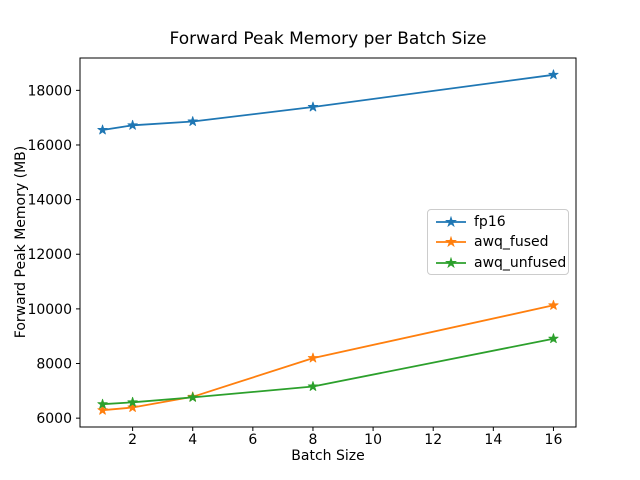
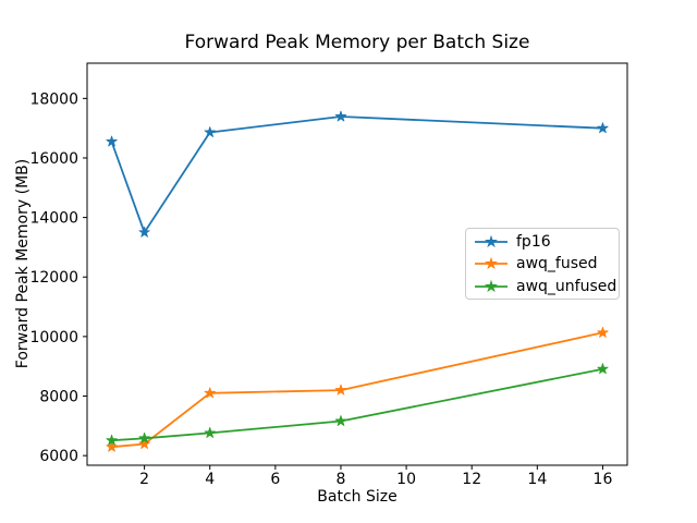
fp16/2: 16700 -> 13500
awq_fused/4: 6800 -> 8100
fp16/16: 18600 -> 17000
